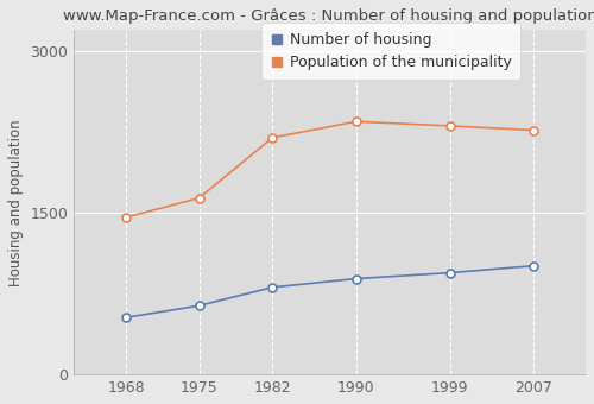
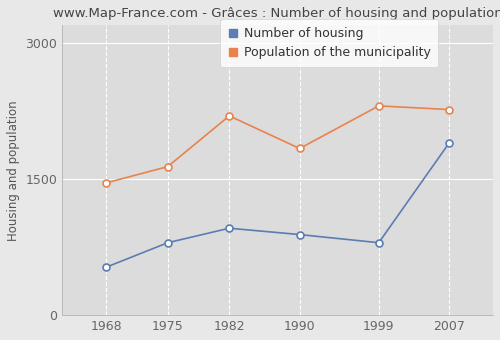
Number of housing/1975: 640 -> 800
Number of housing/1982: 810 -> 960
Population of the municipality/1990: 2350 -> 1840
Number of housing/1999: 940 -> 800
Number of housing/2007: 1010 -> 1900
